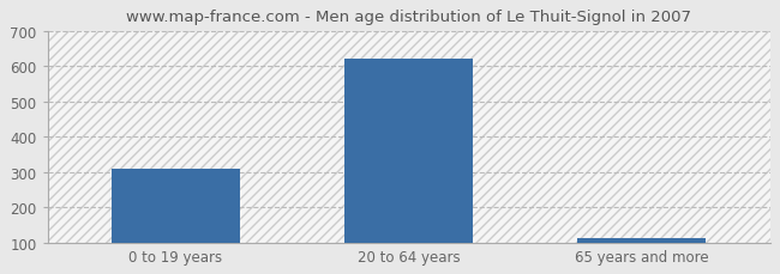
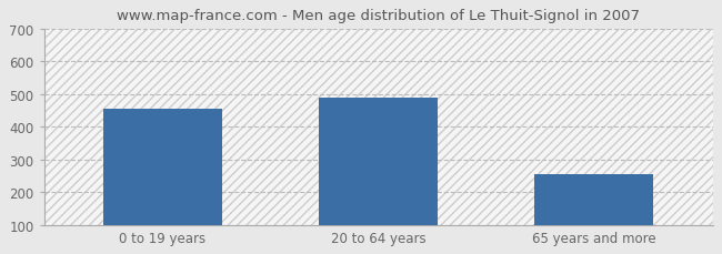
0 to 19 years: 310 -> 455
20 to 64 years: 622 -> 490
65 years and more: 114 -> 255
